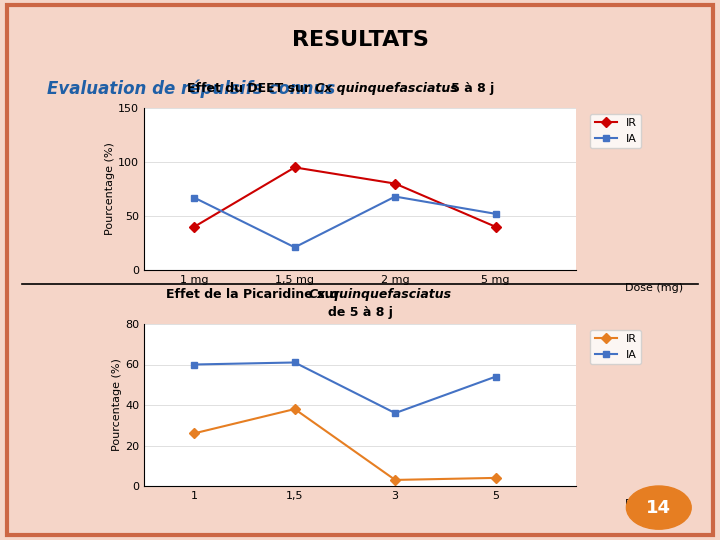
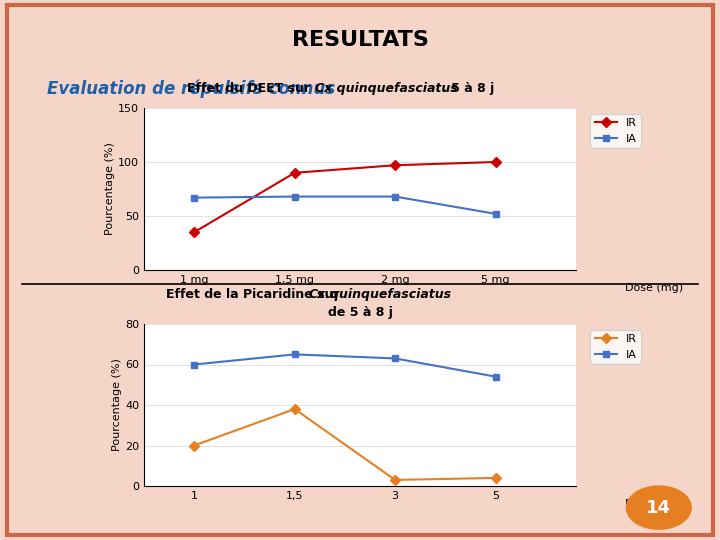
IR/1 mg: 40 -> 35
IR/1,5 mg: 95 -> 90
IA/1,5 mg: 21 -> 68
IR/2 mg: 80 -> 97
IR/5 mg: 40 -> 100
IR/1: 26 -> 20
IA/1,5: 61 -> 65
IA/3: 36 -> 63
